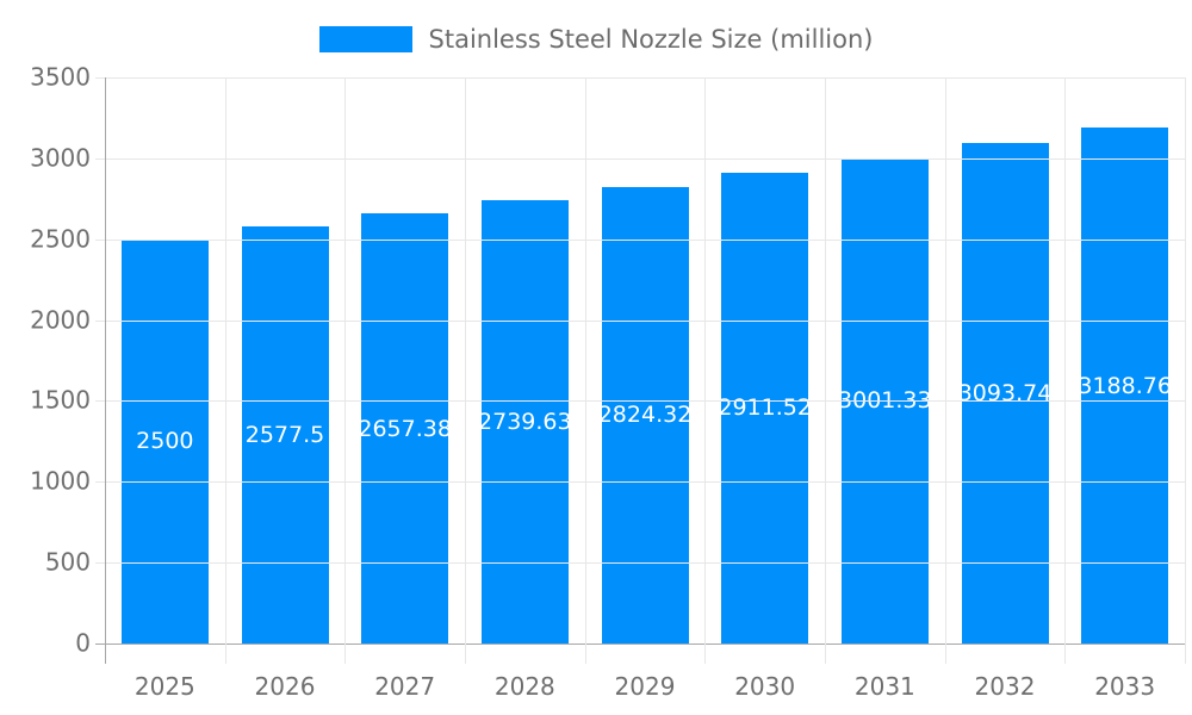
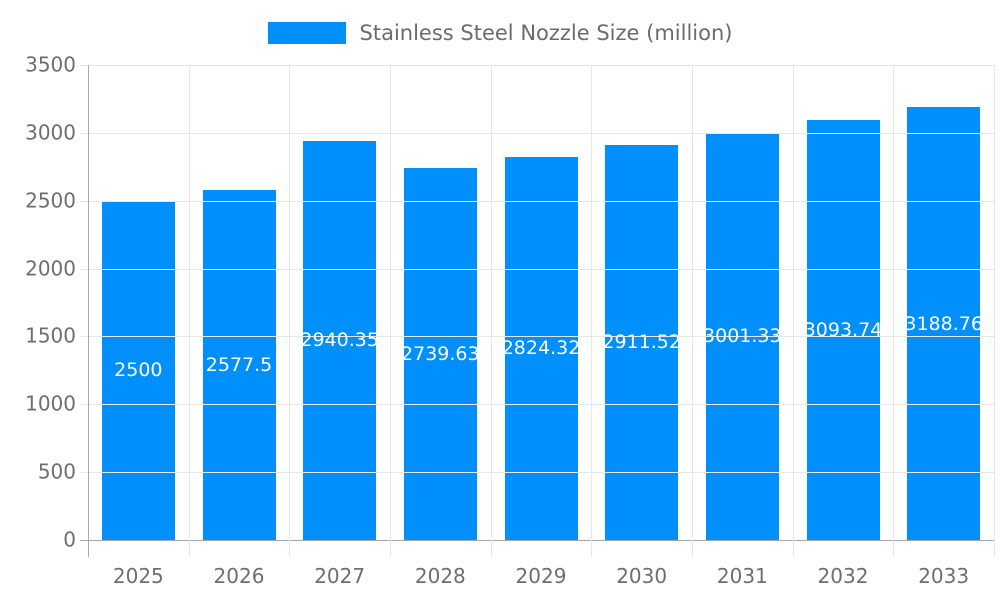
2027: 2657.38 -> 2940.35
